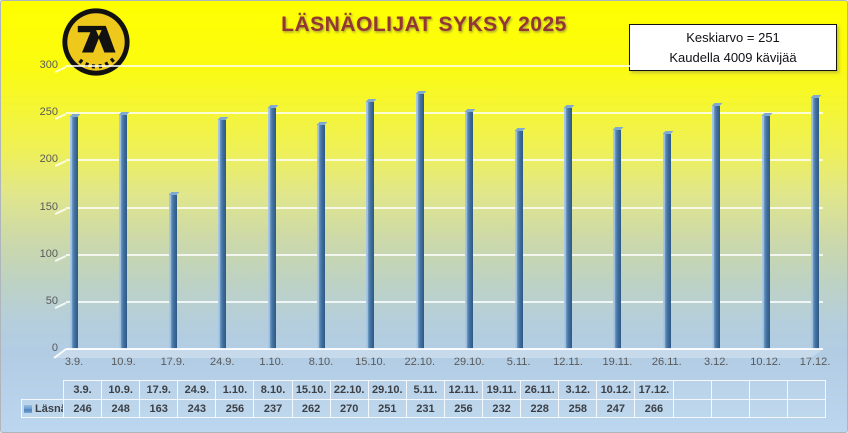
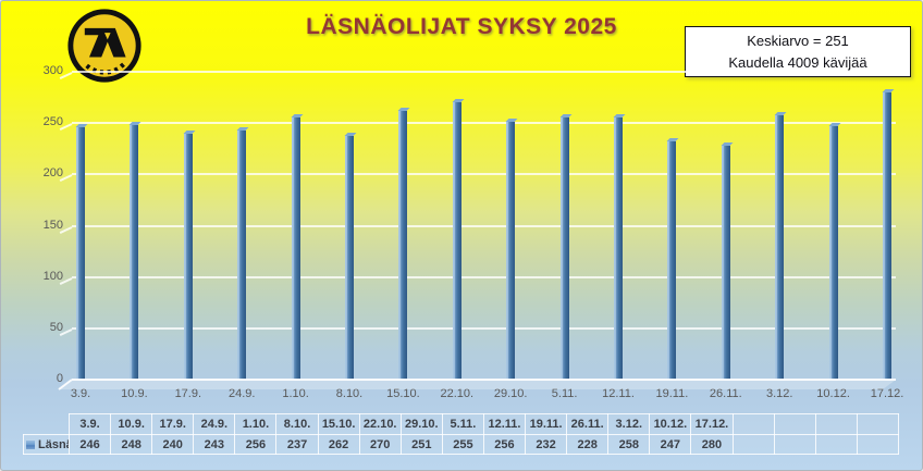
17.9.: 163 -> 240
5.11.: 231 -> 255
17.12.: 266 -> 280
